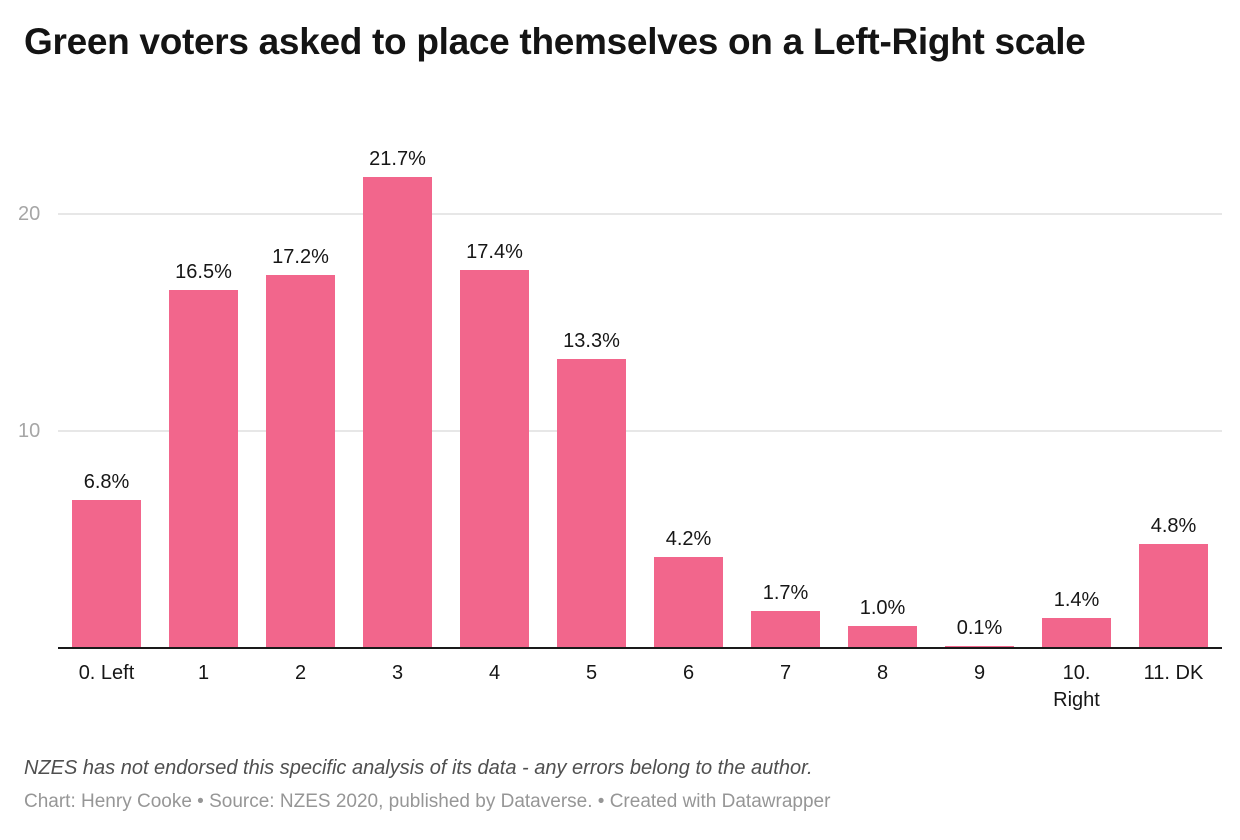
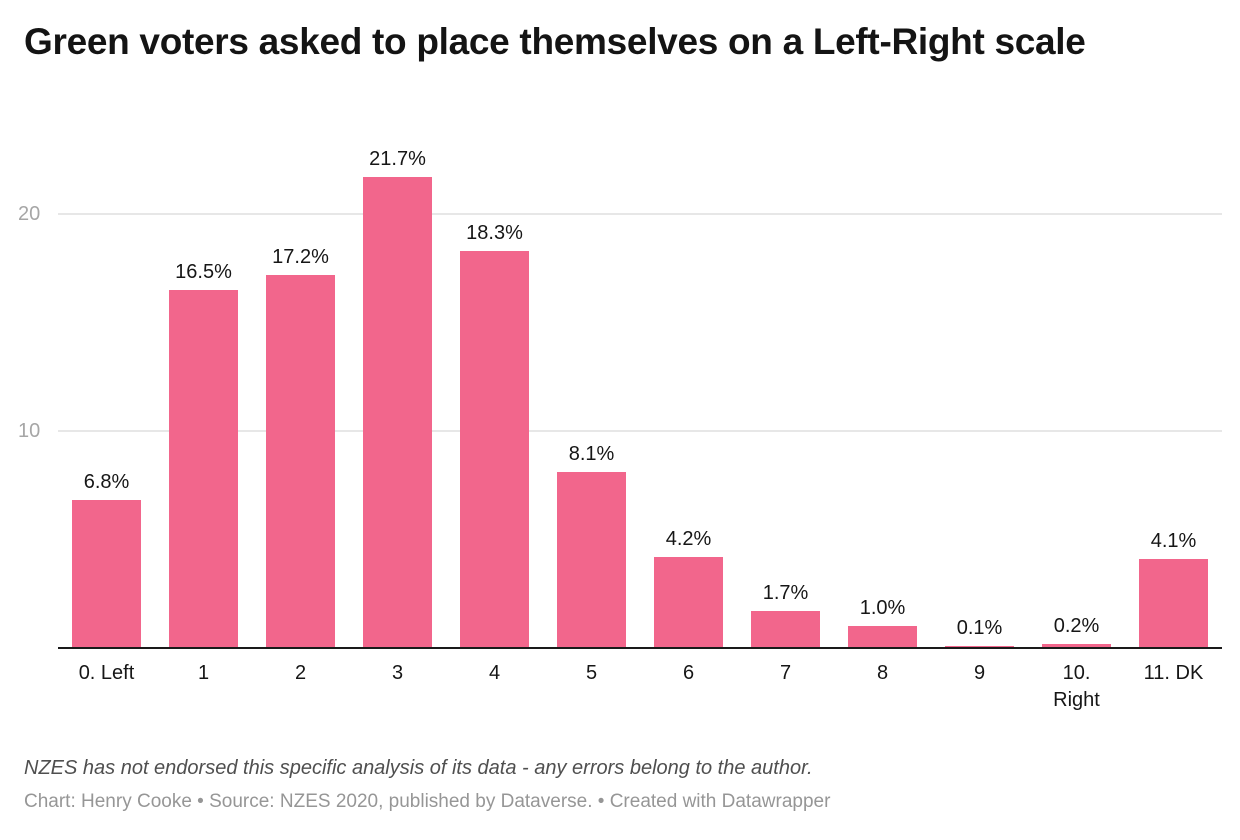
4: 17.4% -> 18.3%
5: 13.3% -> 8.1%
10. Right: 1.4% -> 0.2%
11. DK: 4.8% -> 4.1%
